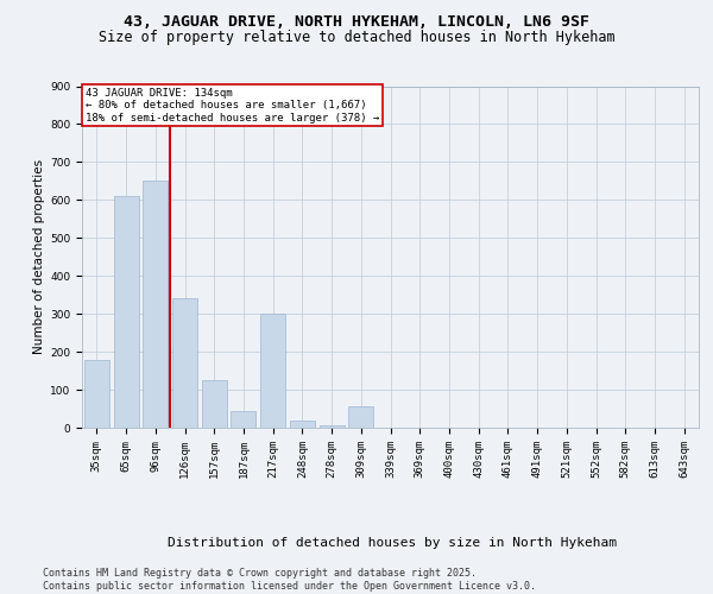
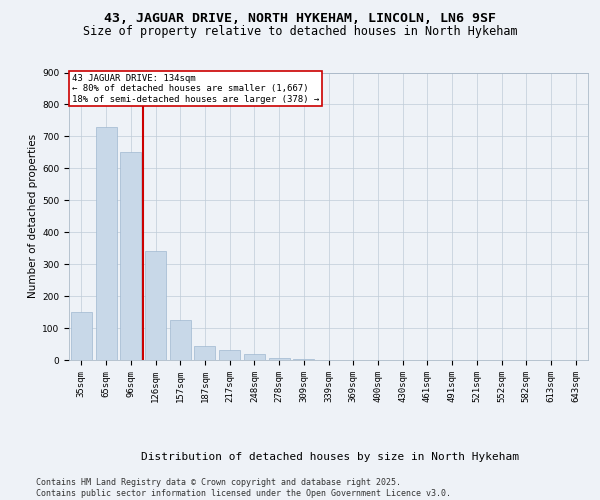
35sqm: 180 -> 150
65sqm: 610 -> 730
217sqm: 300 -> 30
309sqm: 55 -> 2
